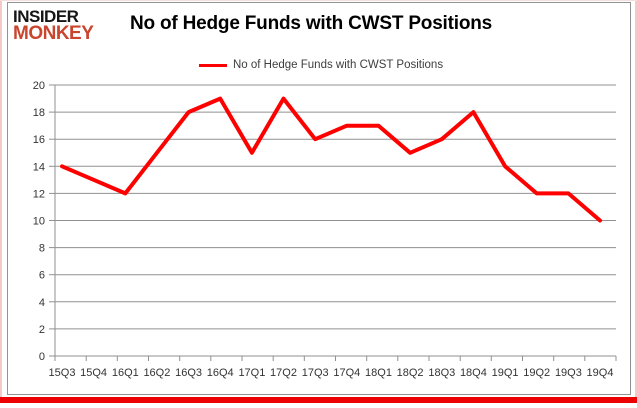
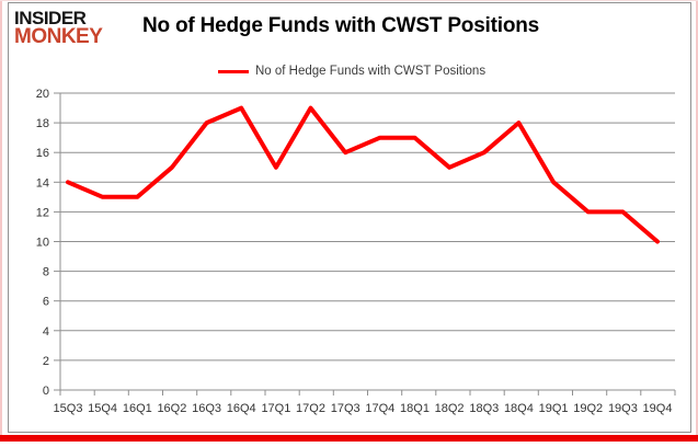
16Q1: 12 -> 13
